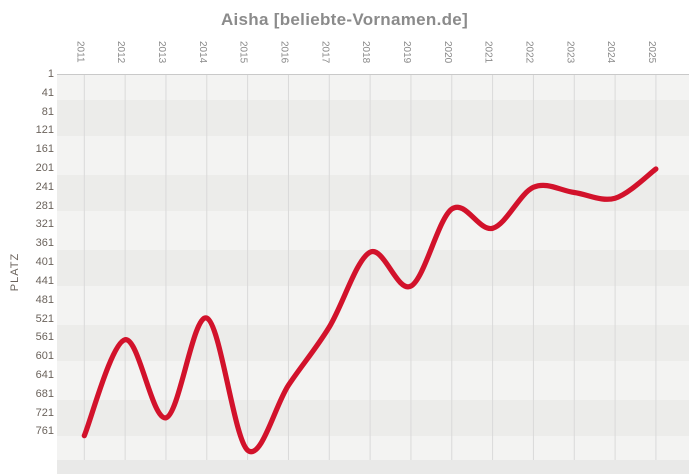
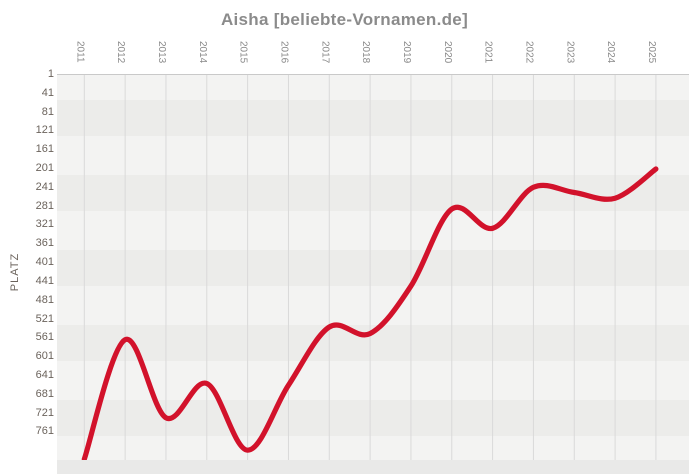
2011: 770 -> 820
2014: 520 -> 660
2018: 380 -> 550
